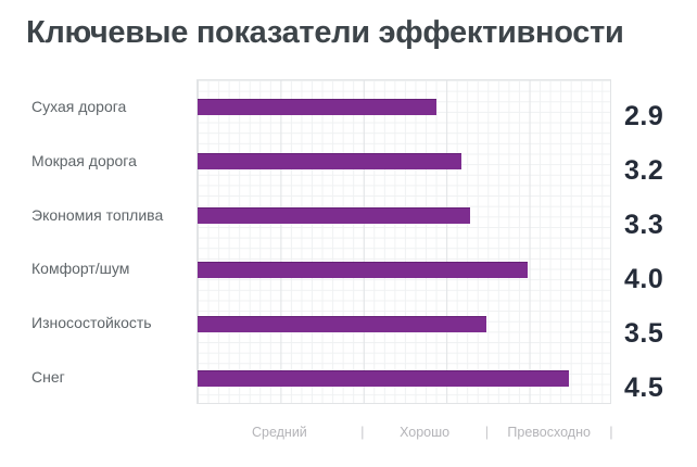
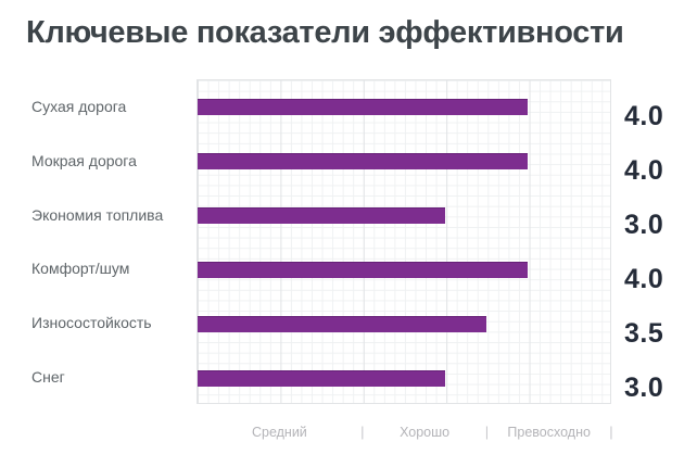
Сухая дорога: 2.9 -> 4.0
Мокрая дорога: 3.2 -> 4.0
Экономия топлива: 3.3 -> 3.0
Снег: 4.5 -> 3.0
